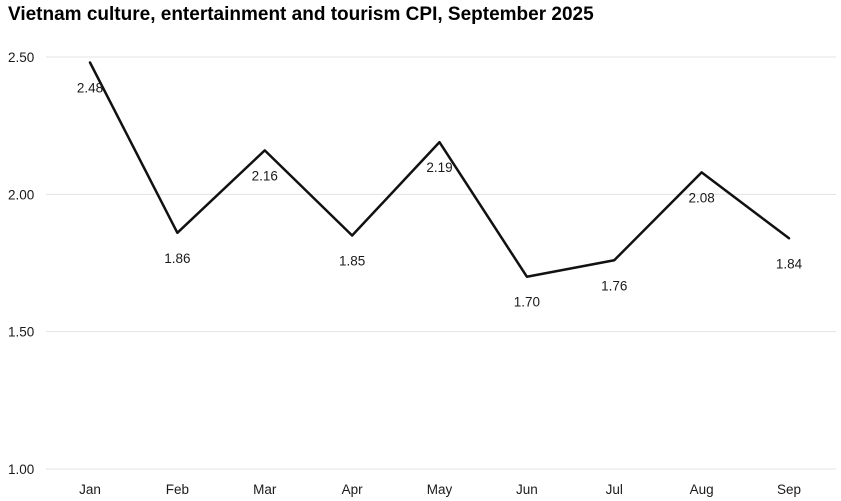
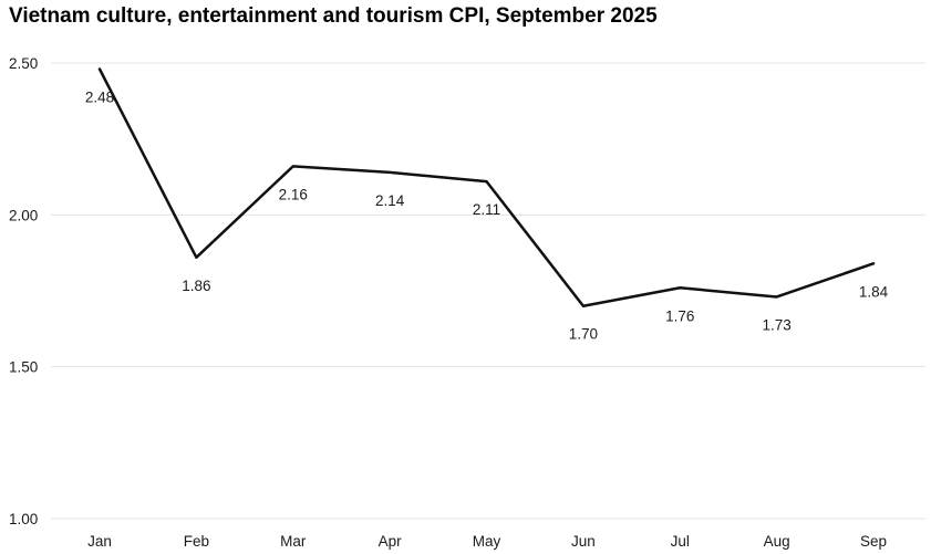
Apr: 1.85 -> 2.14
May: 2.19 -> 2.11
Aug: 2.08 -> 1.73
